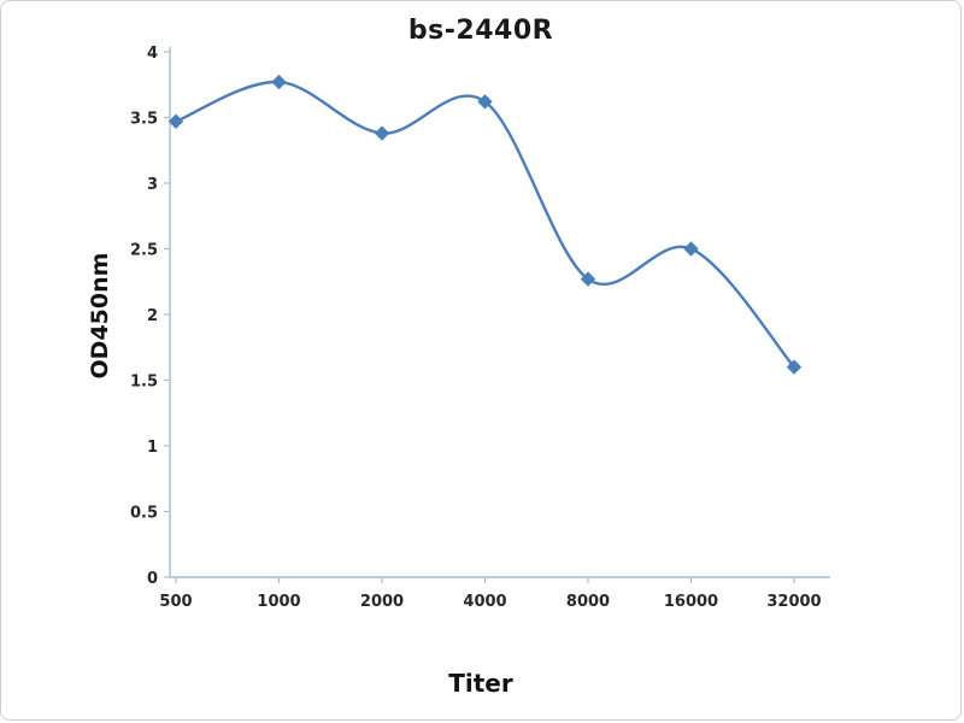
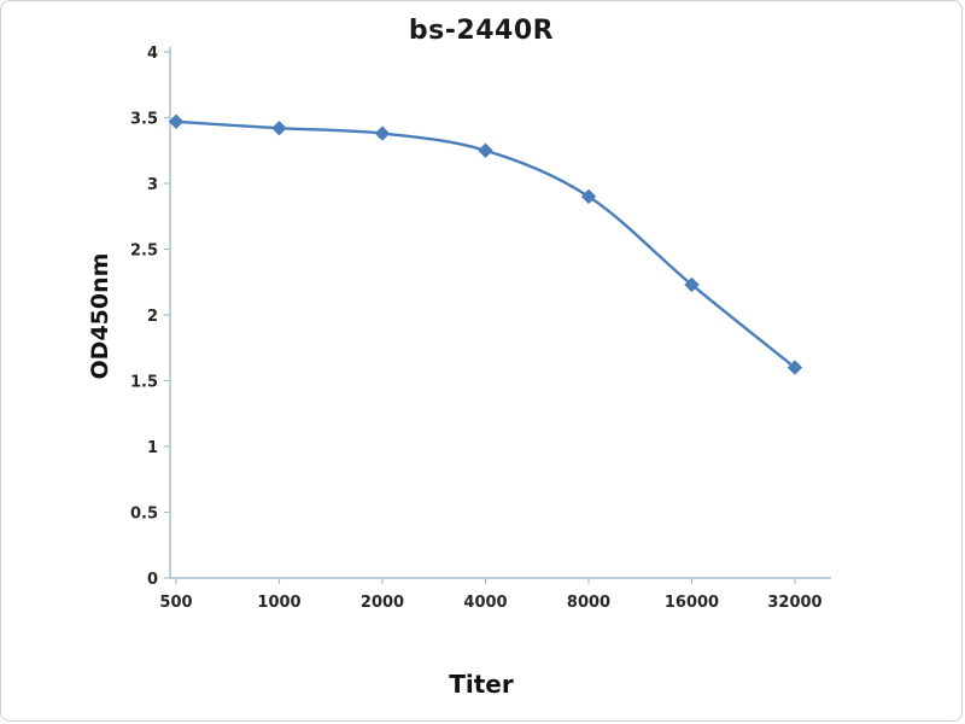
1000: 3.77 -> 3.42
4000: 3.62 -> 3.25
8000: 2.27 -> 2.90
16000: 2.50 -> 2.23
